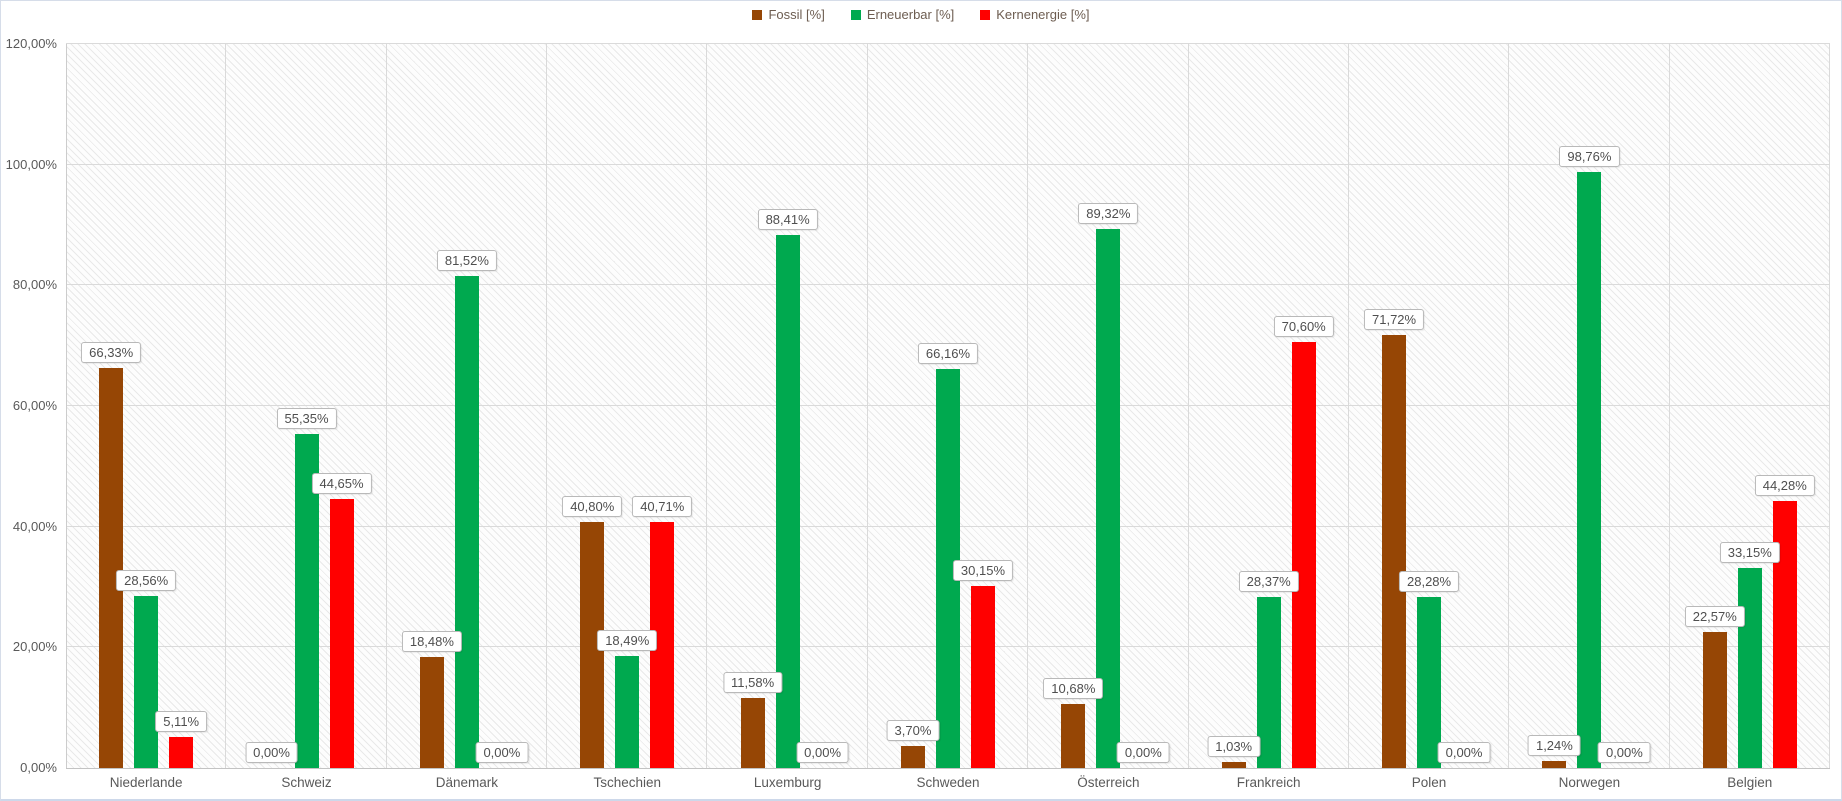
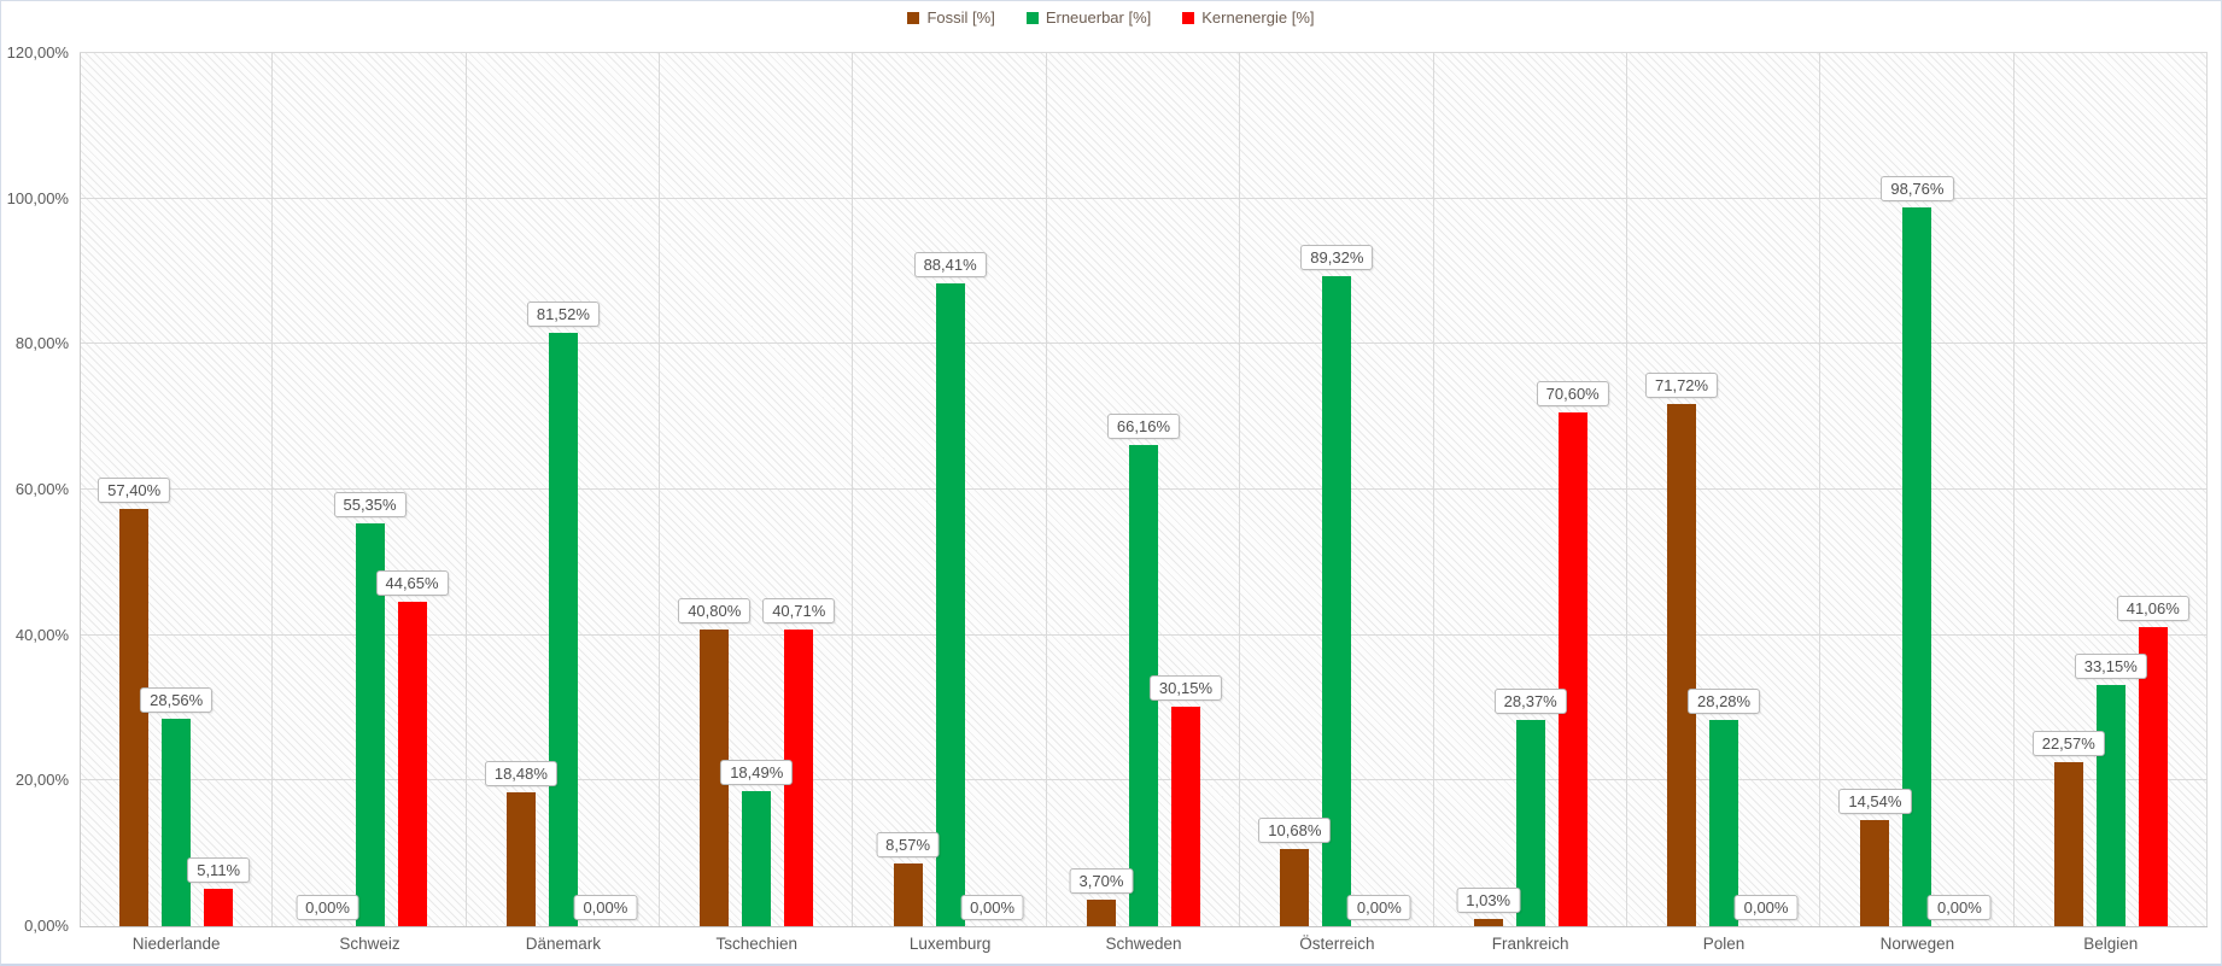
Fossil [%]/Niederlande: 66,33% -> 57,40%
Fossil [%]/Luxemburg: 11,58% -> 8,57%
Fossil [%]/Norwegen: 1,24% -> 14,54%
Kernenergie [%]/Belgien: 44,28% -> 41,06%
